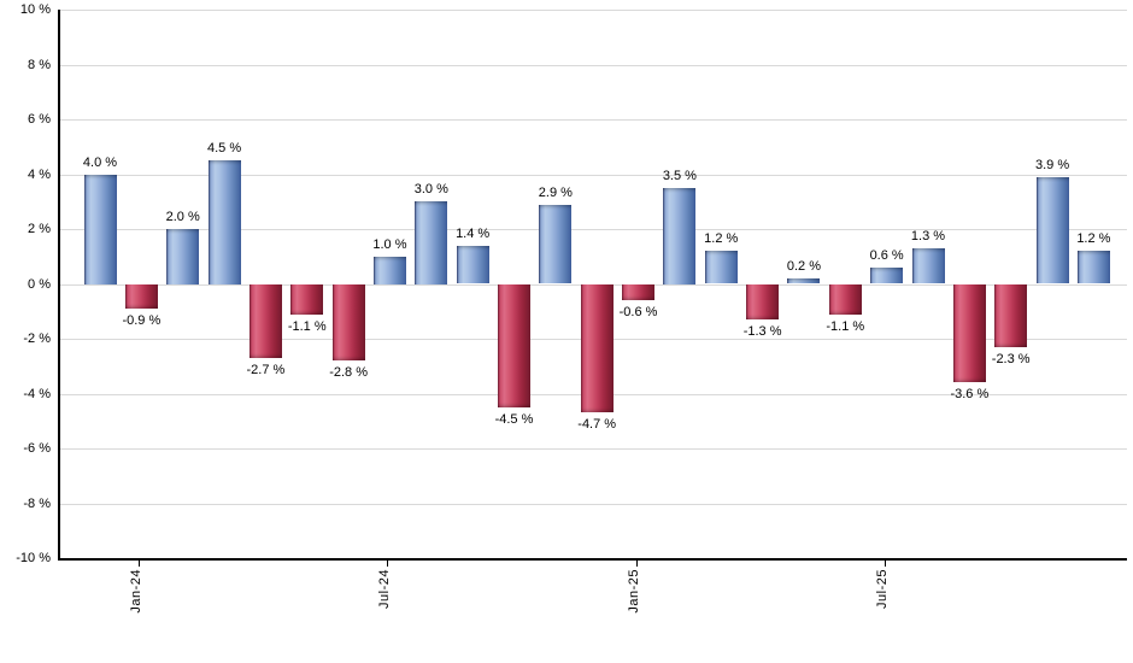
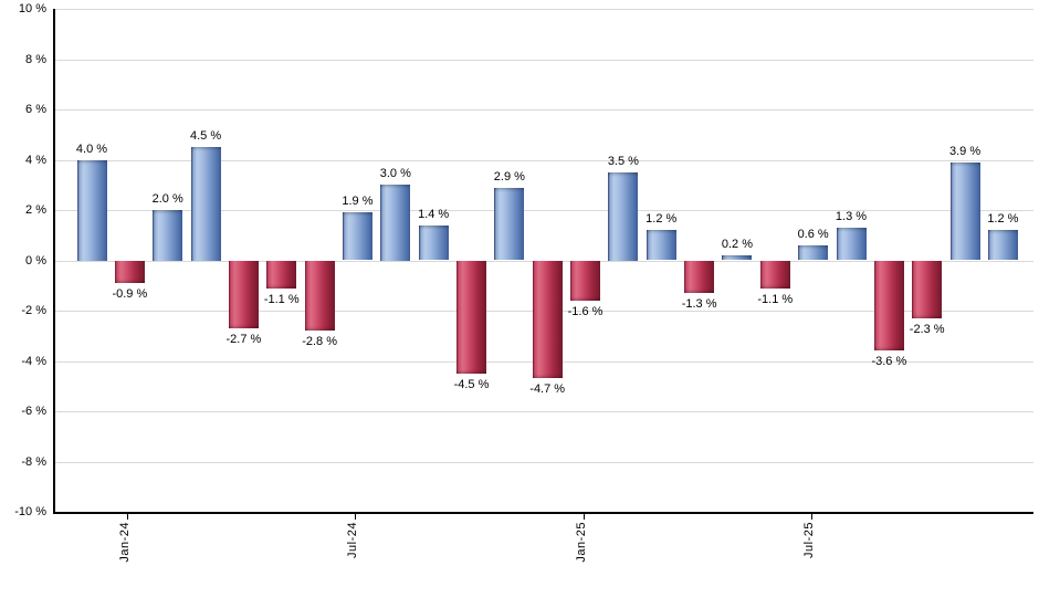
Jul-24: 1.0 -> 1.9
Jan-25: -0.6 -> -1.6
